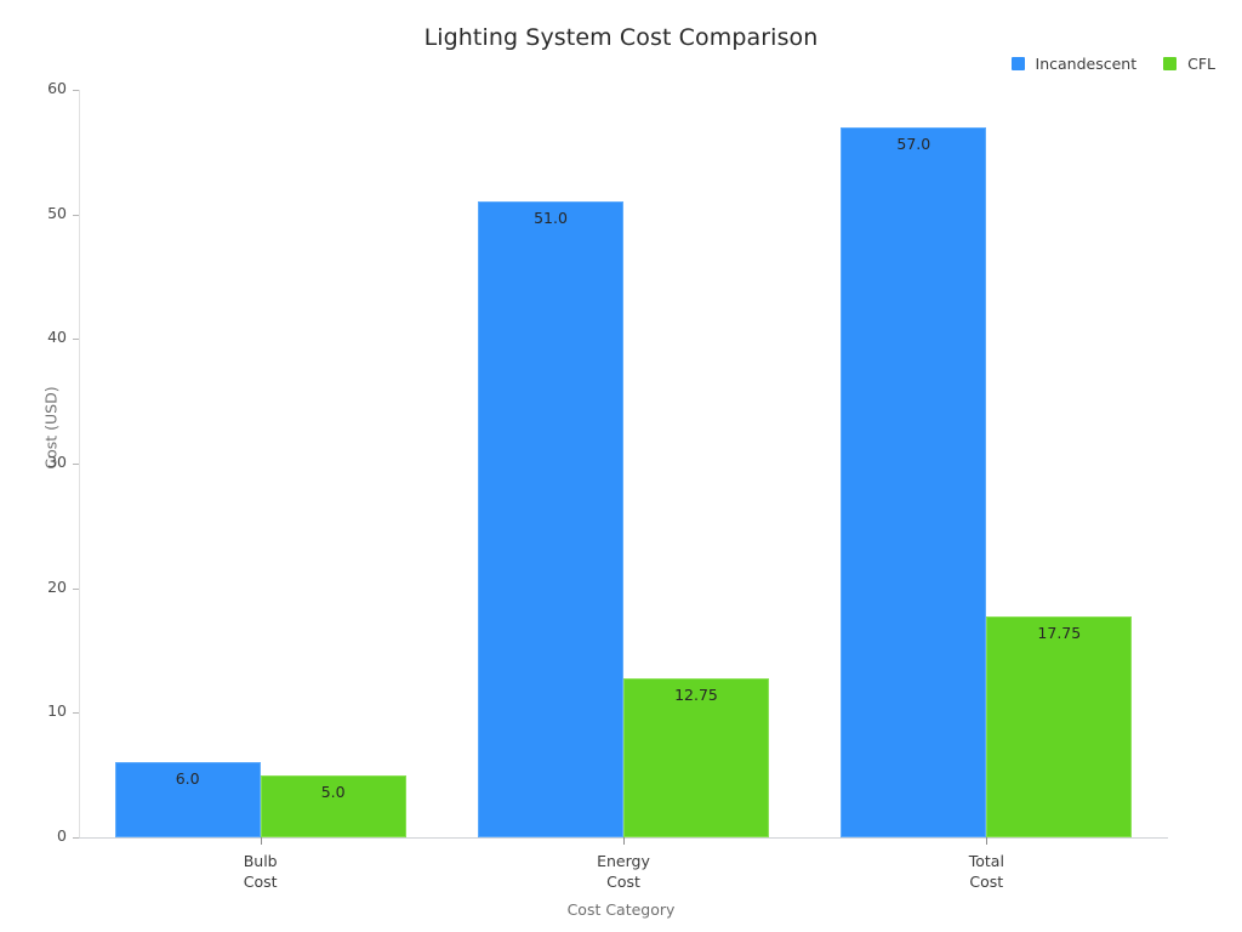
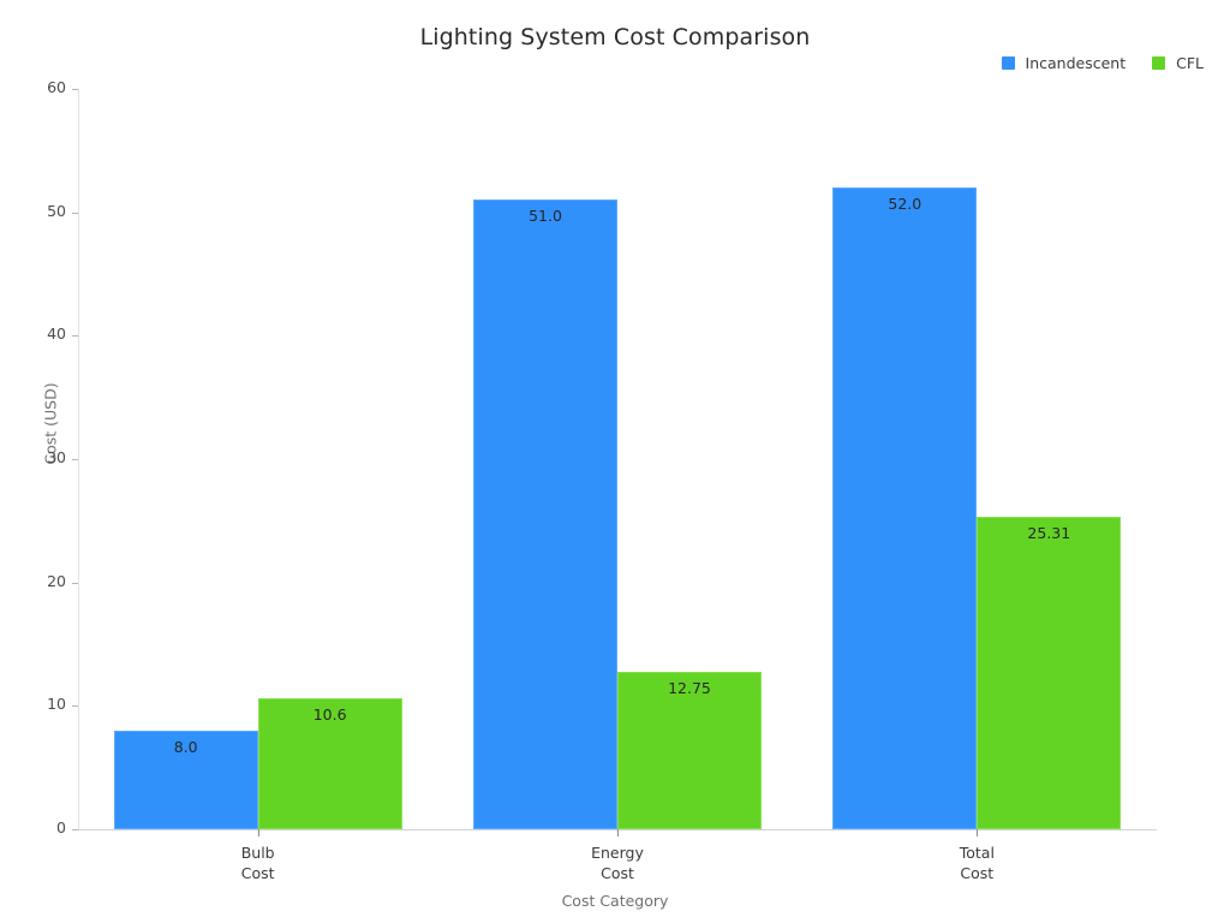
Incandescent/Bulb Cost: 6.0 -> 8.0
CFL/Bulb Cost: 5.0 -> 10.6
Incandescent/Total Cost: 57.0 -> 52.0
CFL/Total Cost: 17.75 -> 25.31
